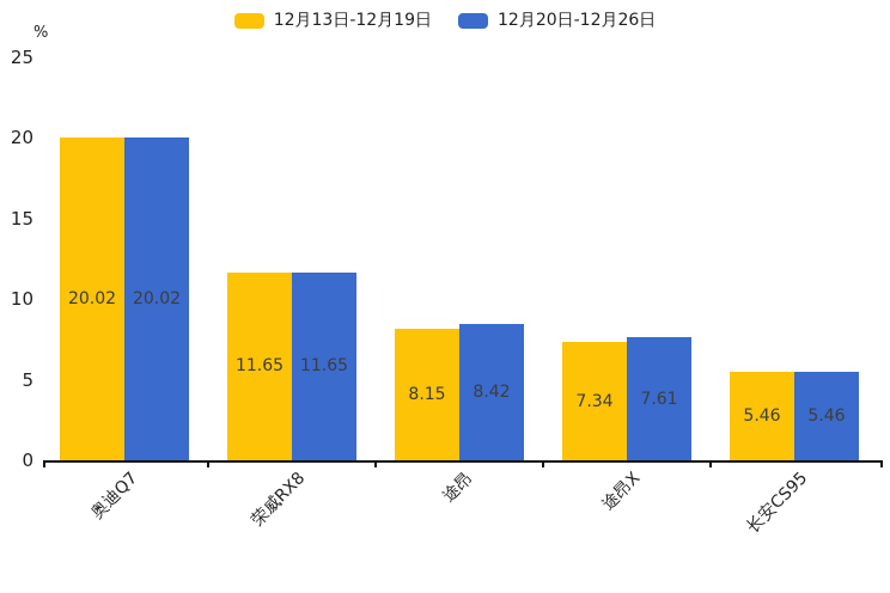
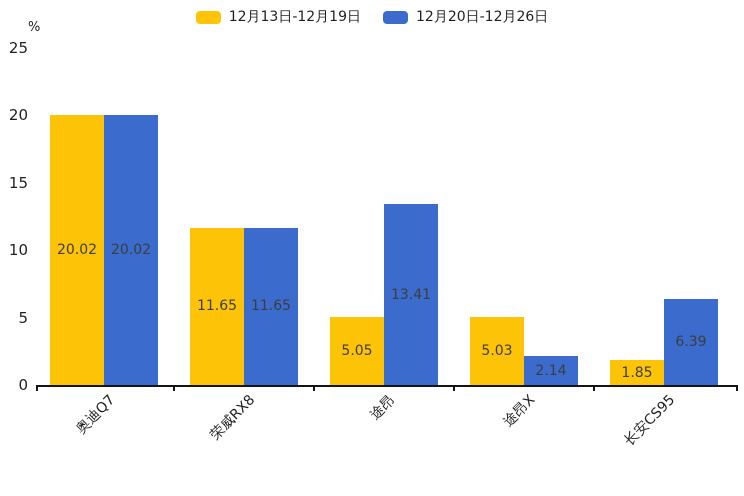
12月13日-12月19日/途昂: 8.15 -> 5.05
12月20日-12月26日/途昂: 8.42 -> 13.41
12月13日-12月19日/途昂X: 7.34 -> 5.03
12月20日-12月26日/途昂X: 7.61 -> 2.14
12月13日-12月19日/长安CS95: 5.46 -> 1.85
12月20日-12月26日/长安CS95: 5.46 -> 6.39
